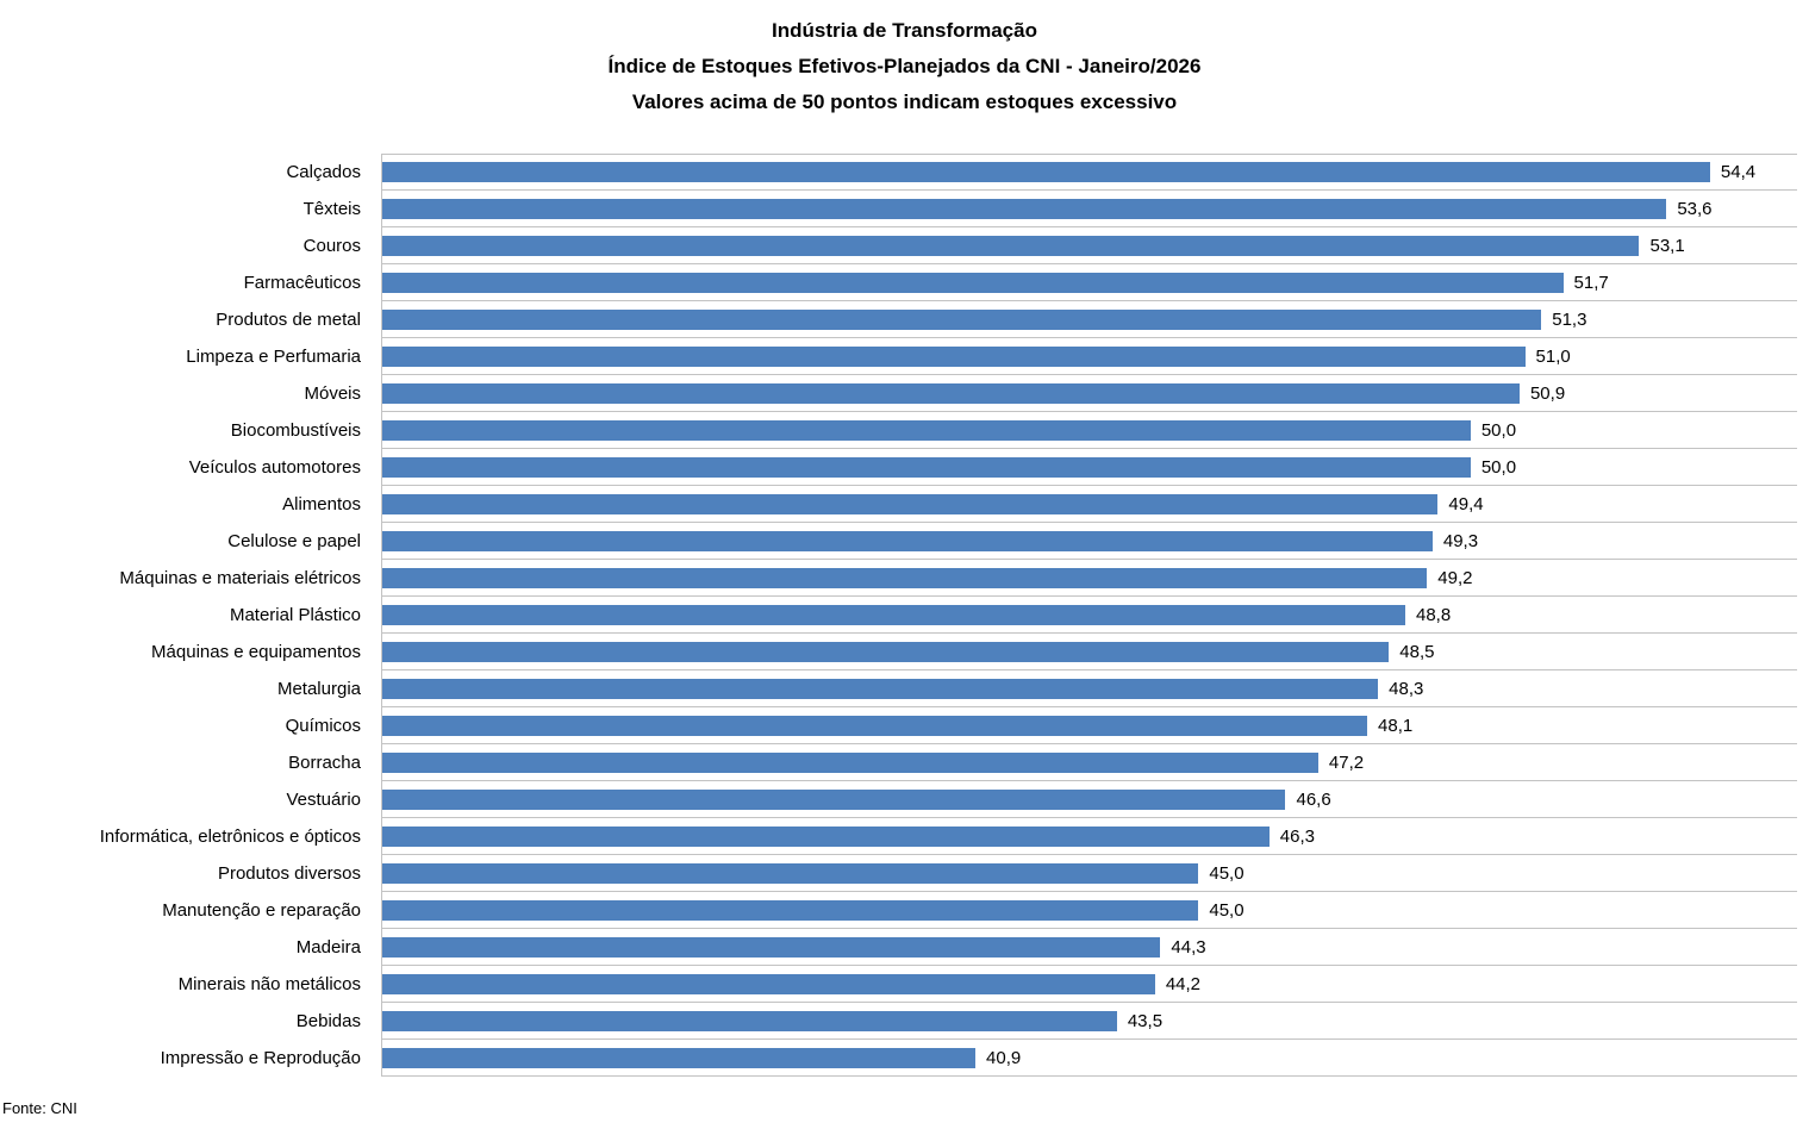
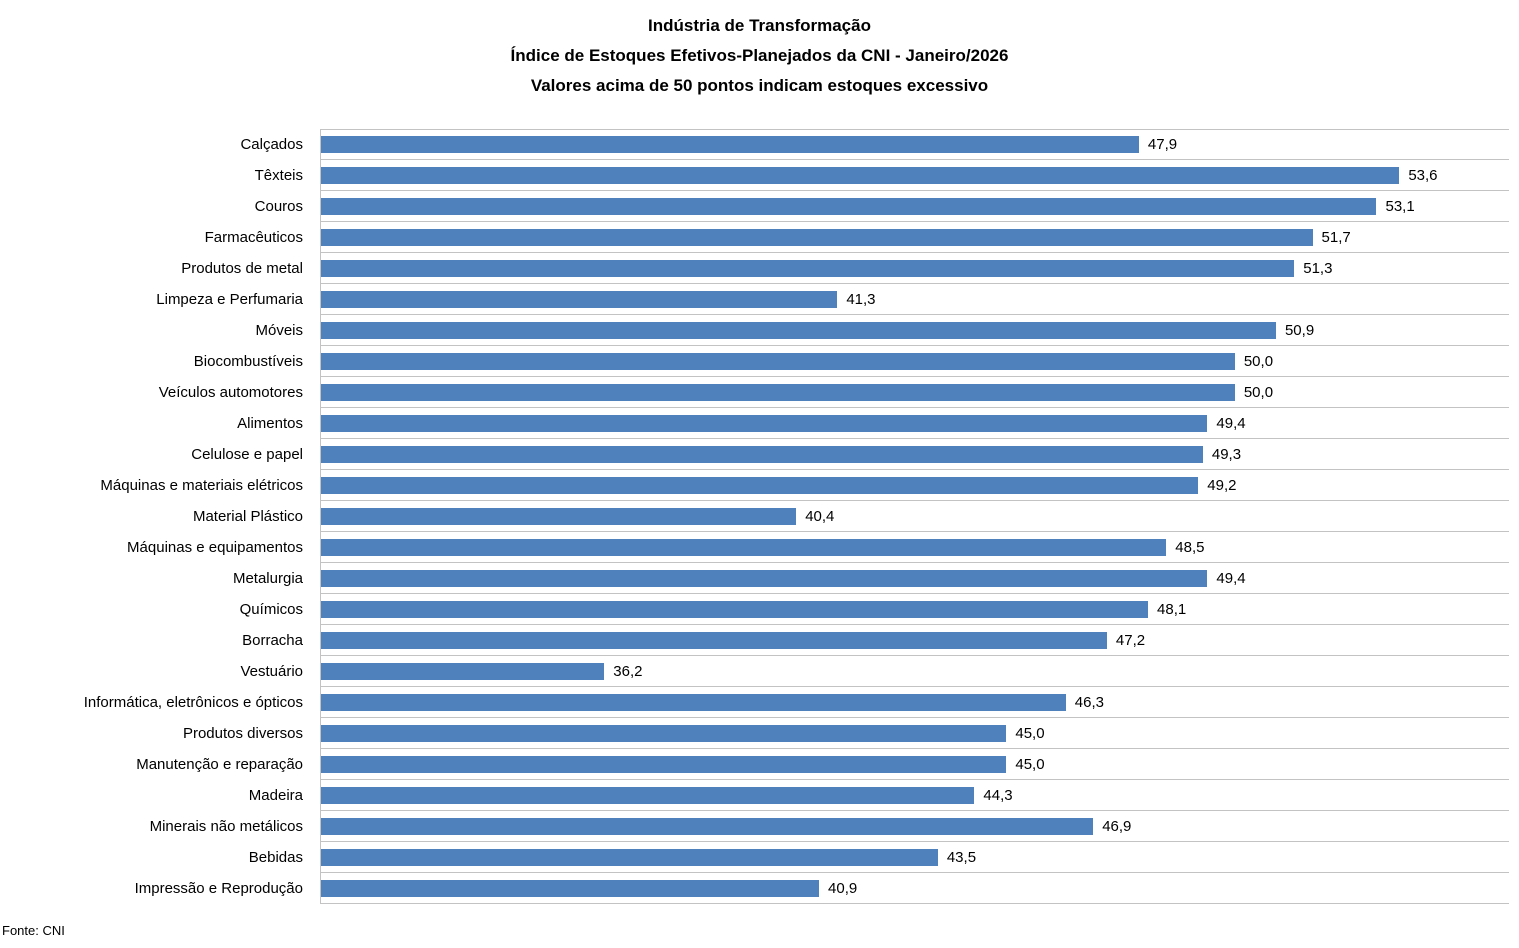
Calçados: 54,4 -> 47,9
Limpeza e Perfumaria: 51,0 -> 41,3
Material Plástico: 48,8 -> 40,4
Metalurgia: 48,3 -> 49,4
Vestuário: 46,6 -> 36,2
Minerais não metálicos: 44,2 -> 46,9
